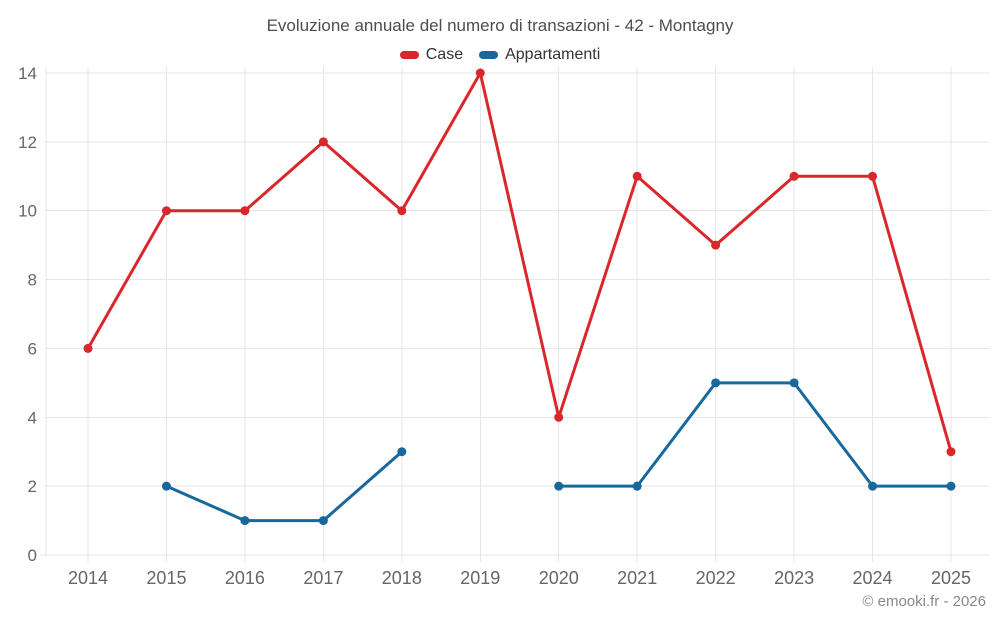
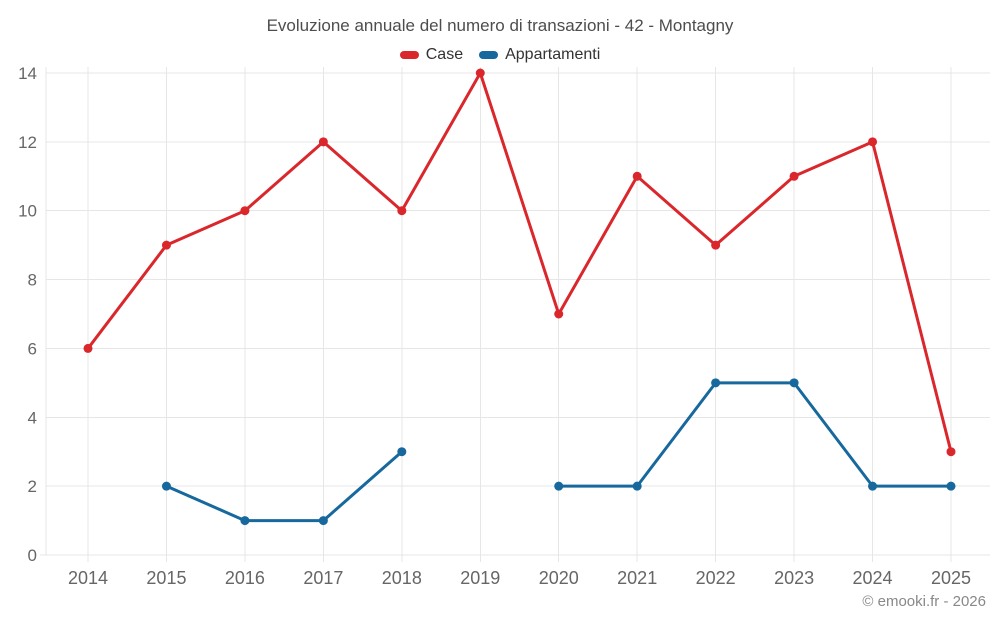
Case/2015: 10 -> 9
Case/2020: 4 -> 7
Case/2024: 11 -> 12
